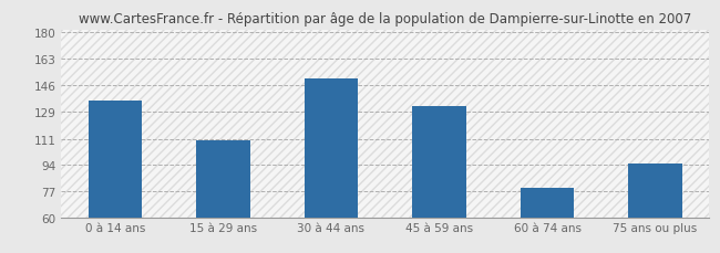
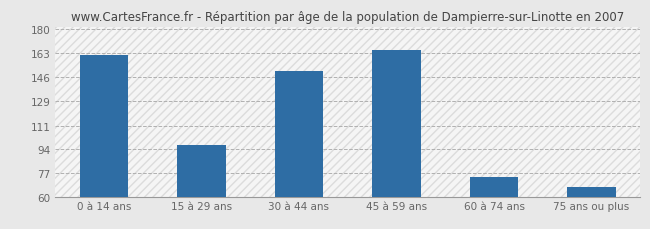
0 à 14 ans: 136 -> 162
15 à 29 ans: 110 -> 97
45 à 59 ans: 132 -> 165
60 à 74 ans: 79 -> 74
75 ans ou plus: 95 -> 67
